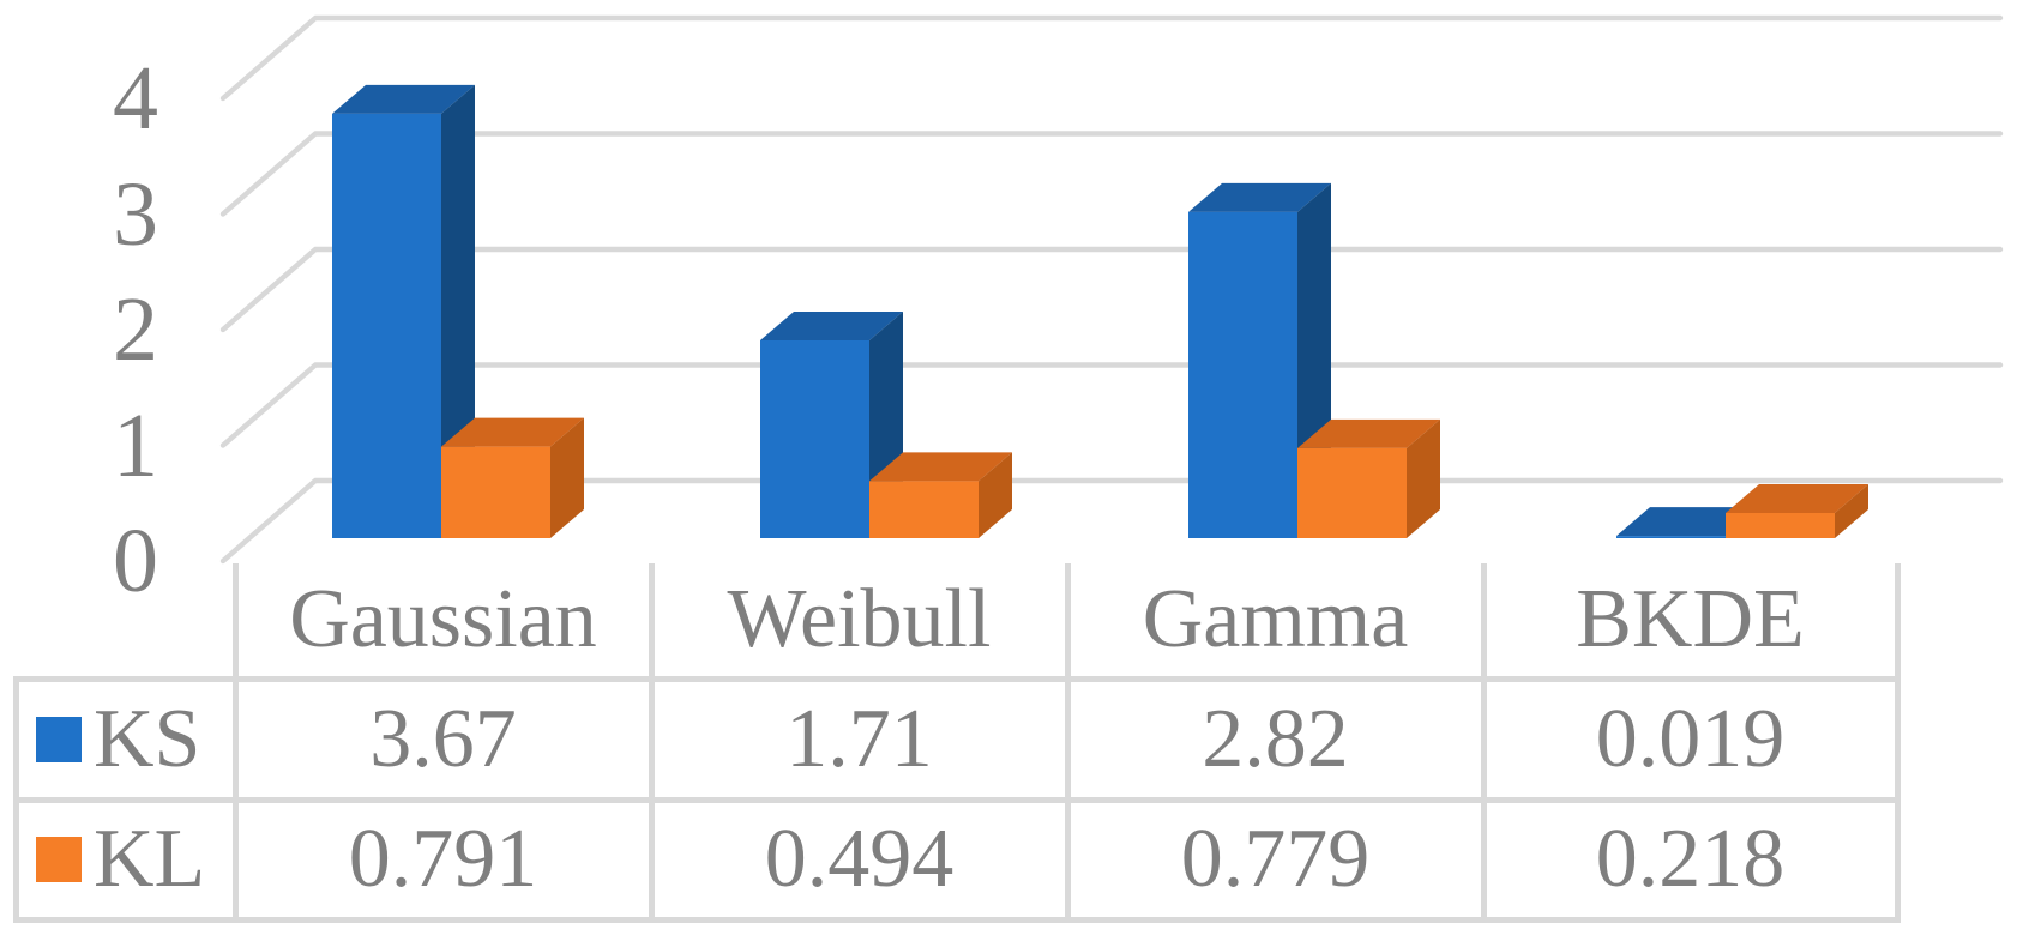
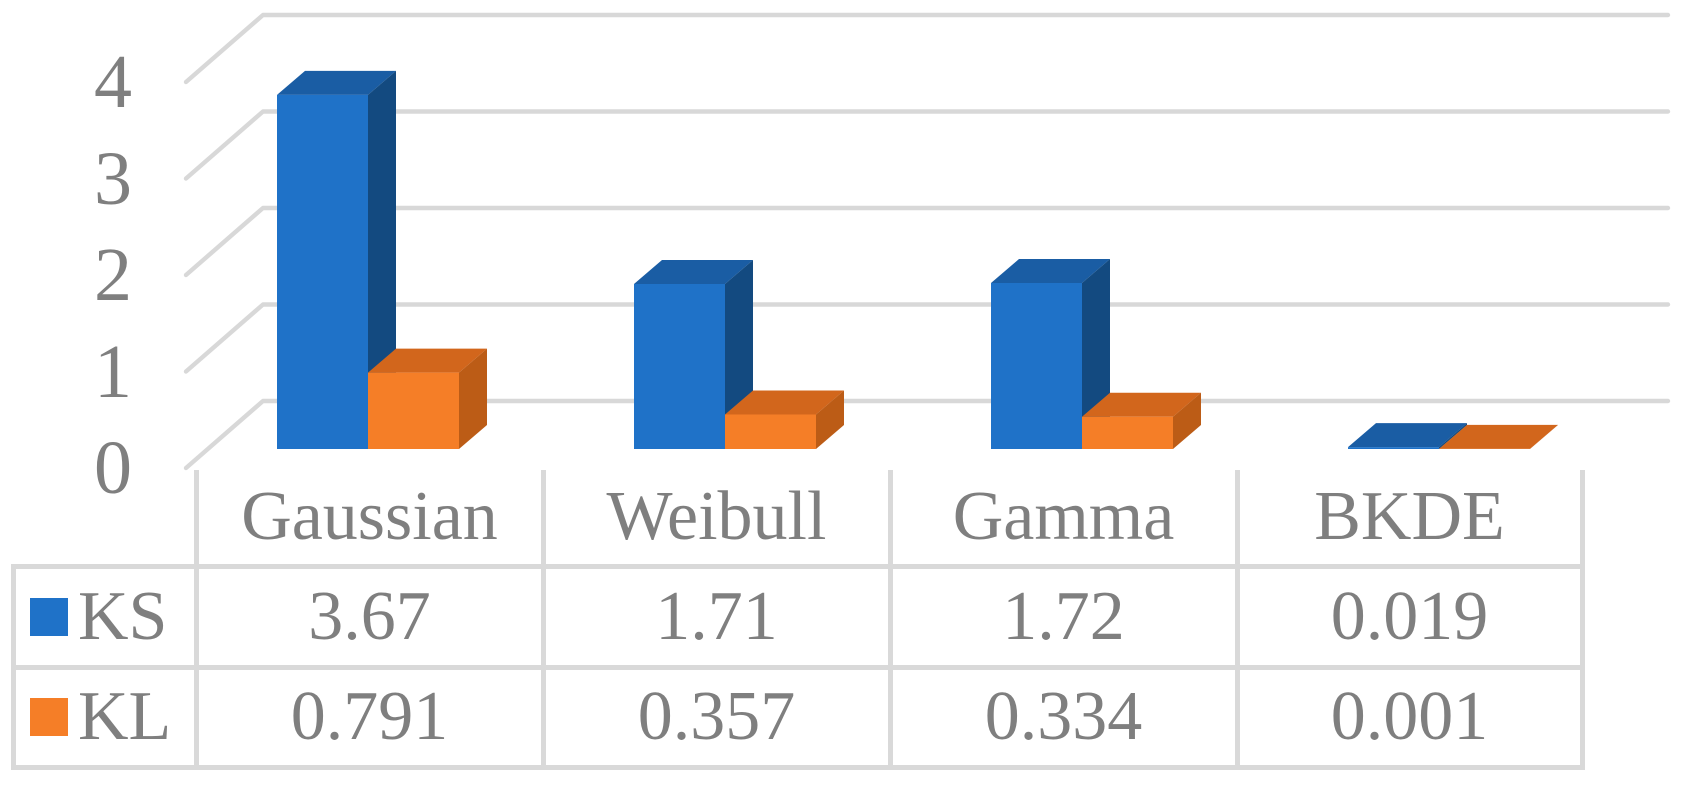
KL/Weibull: 0.494 -> 0.357
KS/Gamma: 2.82 -> 1.72
KL/Gamma: 0.779 -> 0.334
KL/BKDE: 0.218 -> 0.001
